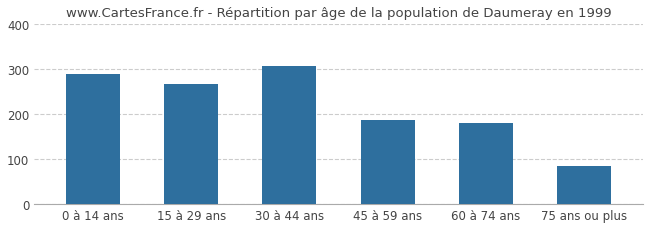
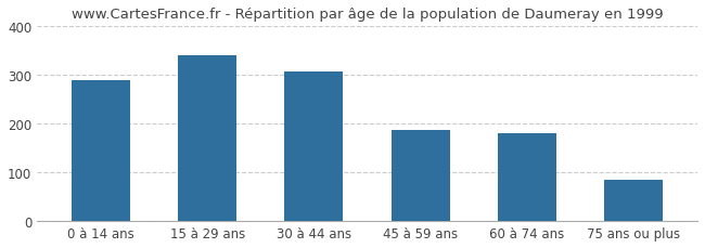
15 à 29 ans: 268 -> 340
